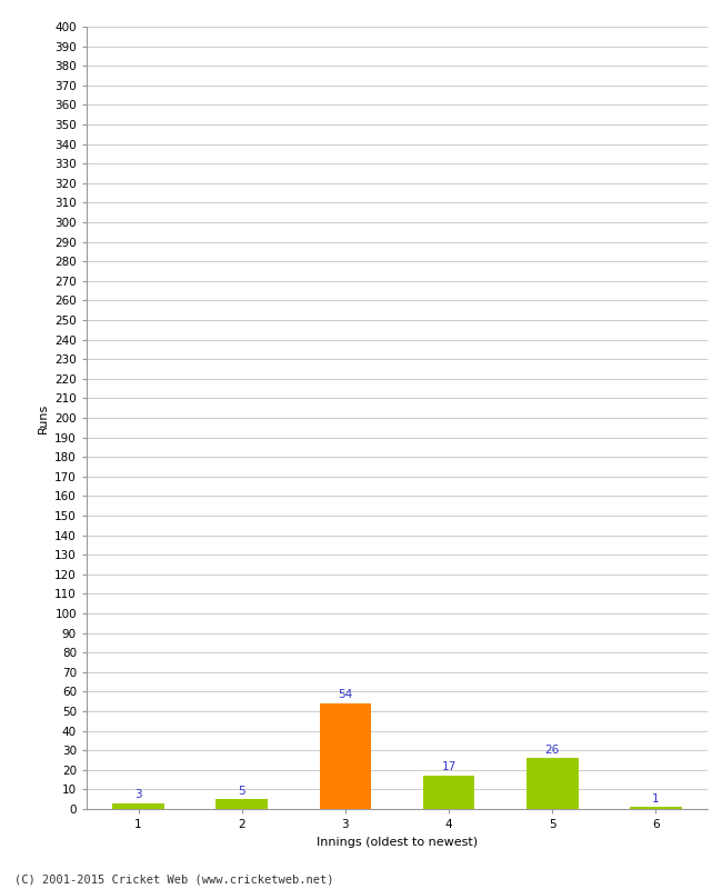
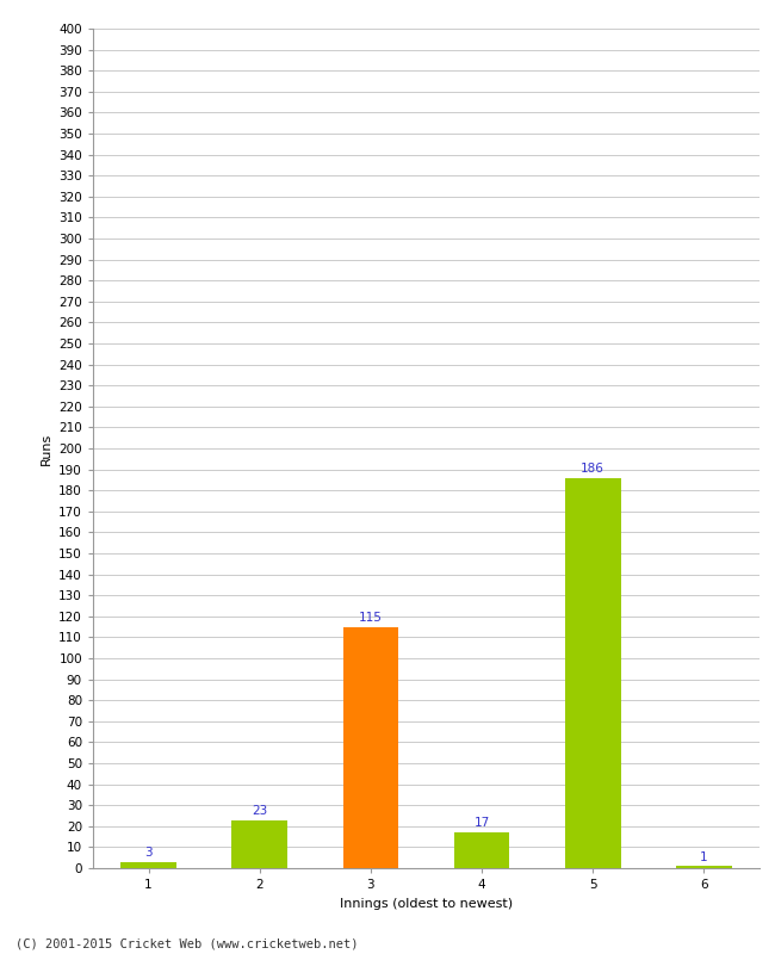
2: 5 -> 23
3: 54 -> 115
5: 26 -> 186
